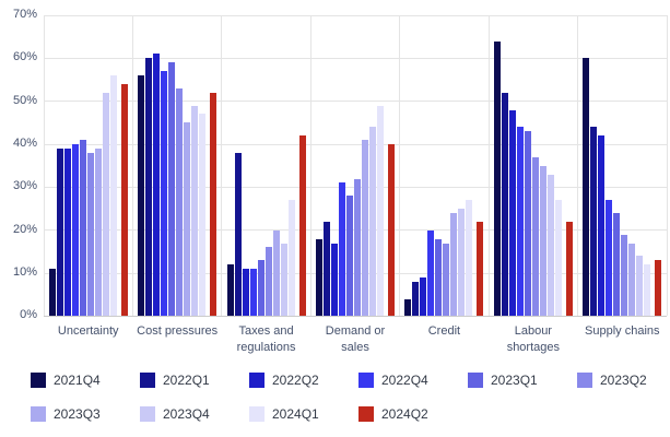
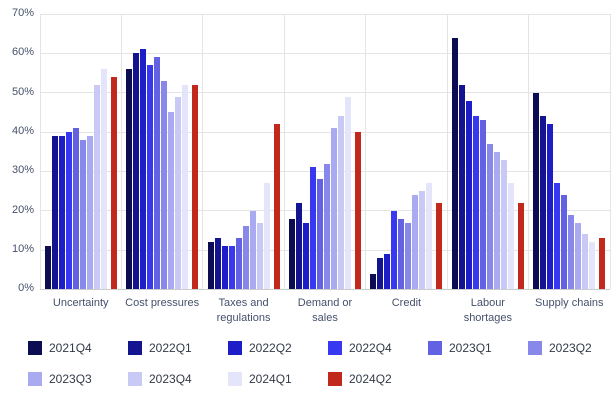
2024Q1/Cost pressures: 47% -> 52%
2022Q1/Taxes and regulations: 38% -> 13%
2021Q4/Supply chains: 60% -> 50%
